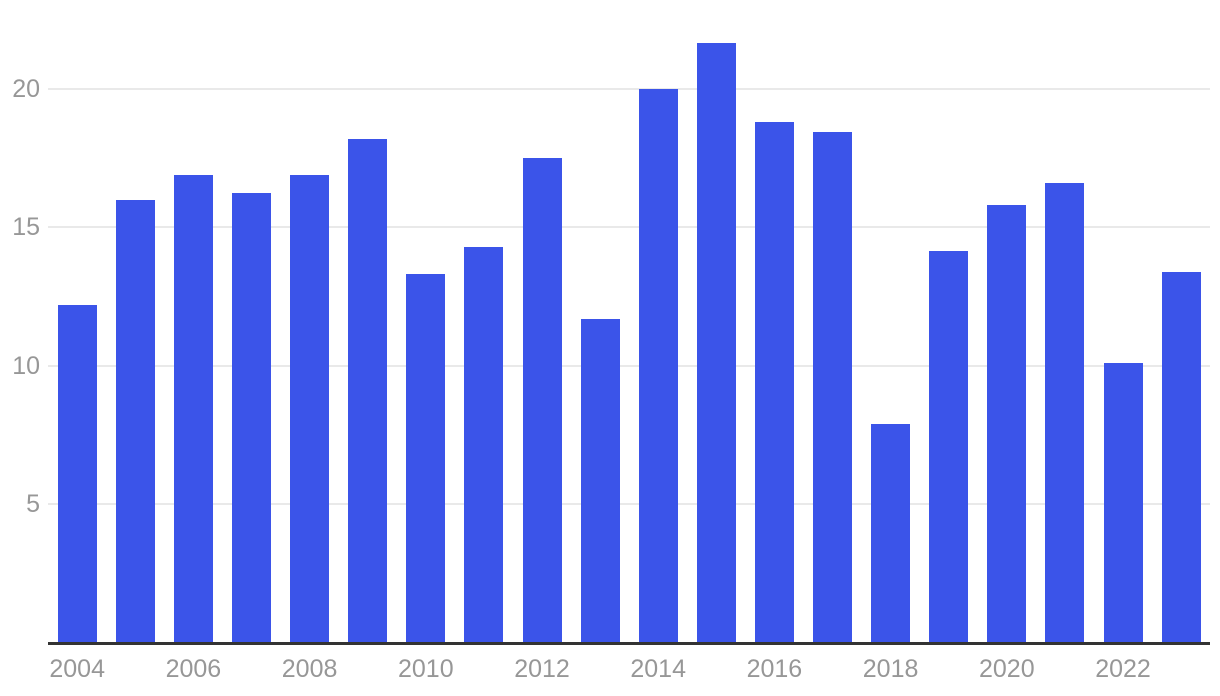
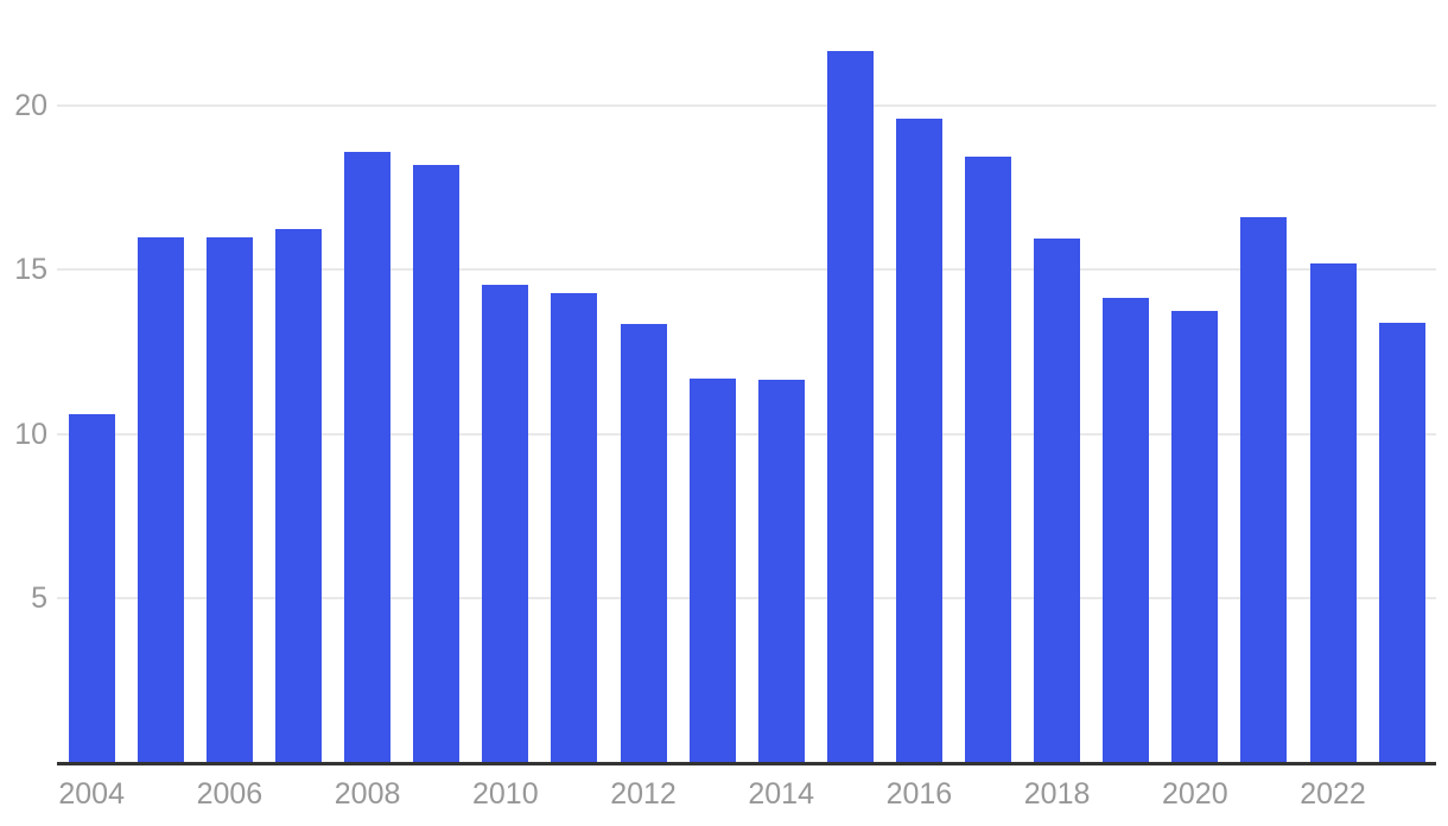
2004: 12.2 -> 10.6
2006: 16.9 -> 16.0
2008: 16.9 -> 18.6
2010: 13.3 -> 14.6
2012: 17.5 -> 13.3
2014: 20.0 -> 11.7
2016: 18.8 -> 19.6
2018: 7.9 -> 15.9
2020: 15.8 -> 13.8
2022: 10.1 -> 15.2
